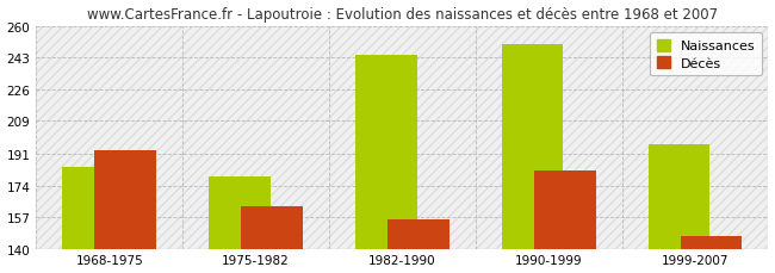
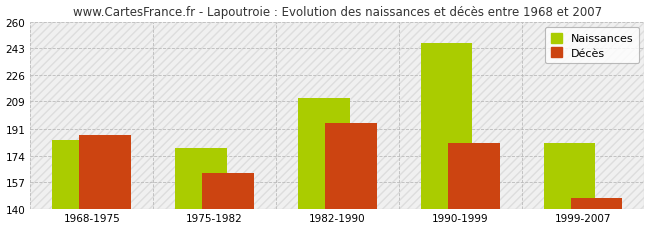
Décès/1968-1975: 193 -> 187
Naissances/1982-1990: 244 -> 211
Décès/1982-1990: 156 -> 195
Naissances/1990-1999: 250 -> 246
Naissances/1999-2007: 196 -> 182
